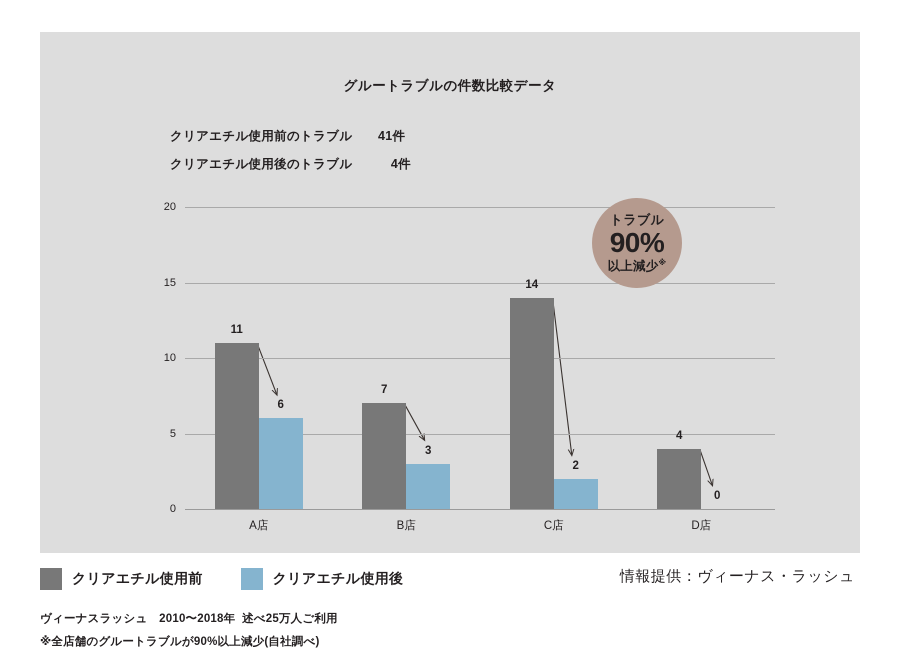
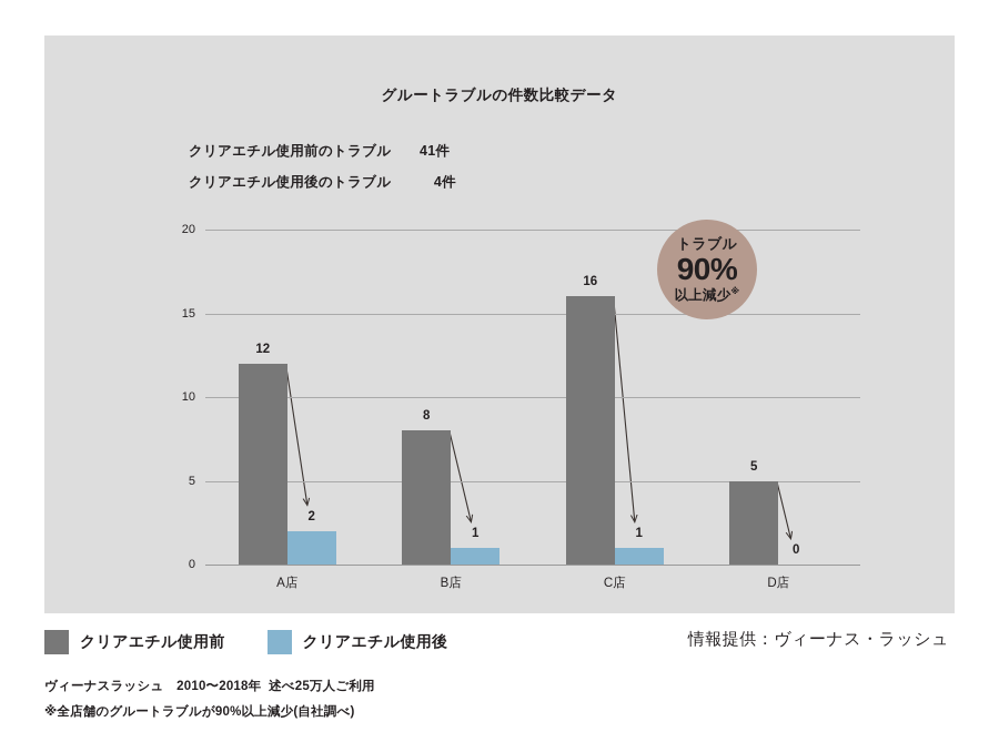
クリアエチル使用前/A店: 11 -> 12
クリアエチル使用後/A店: 6 -> 2
クリアエチル使用前/B店: 7 -> 8
クリアエチル使用後/B店: 3 -> 1
クリアエチル使用前/C店: 14 -> 16
クリアエチル使用後/C店: 2 -> 1
クリアエチル使用前/D店: 4 -> 5
